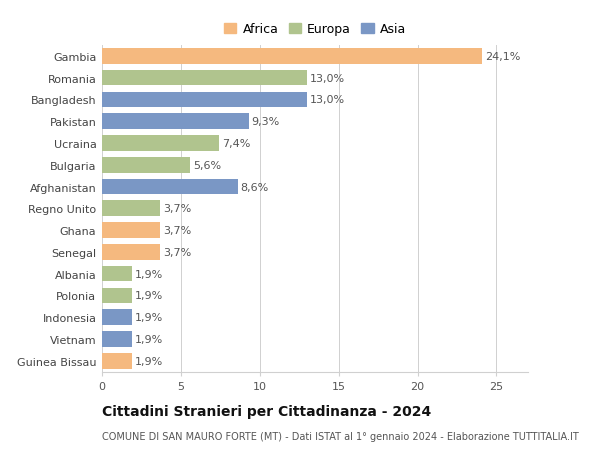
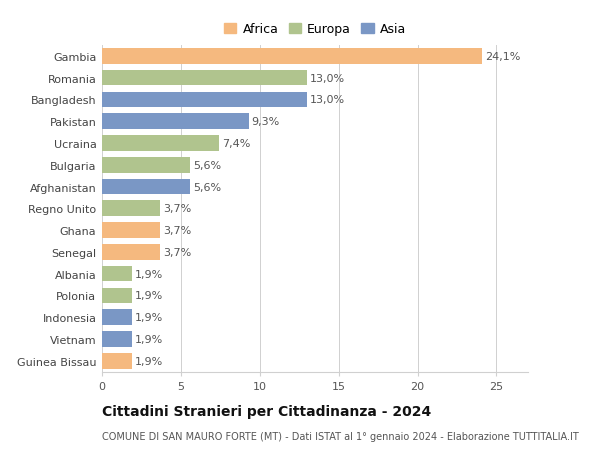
Afghanistan: 8,6% -> 5,6%
